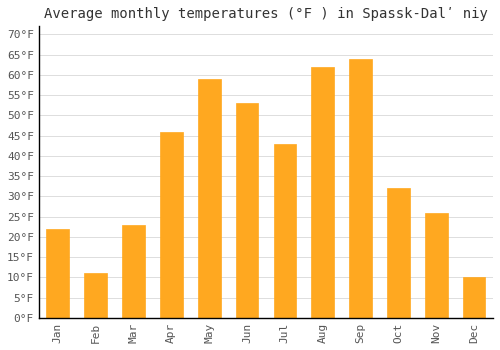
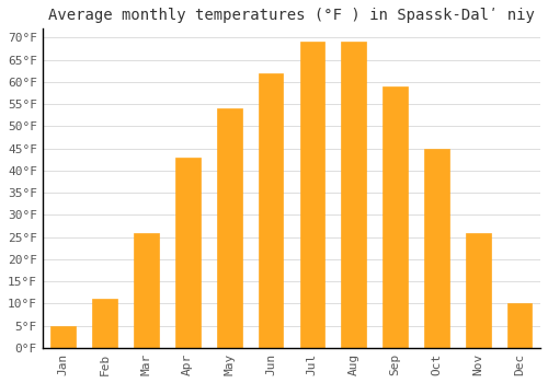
Jan: 22°F -> 5°F
Mar: 23°F -> 26°F
Apr: 46°F -> 43°F
May: 59°F -> 54°F
Jun: 53°F -> 62°F
Jul: 43°F -> 69°F
Aug: 62°F -> 69°F
Sep: 64°F -> 59°F
Oct: 32°F -> 45°F
